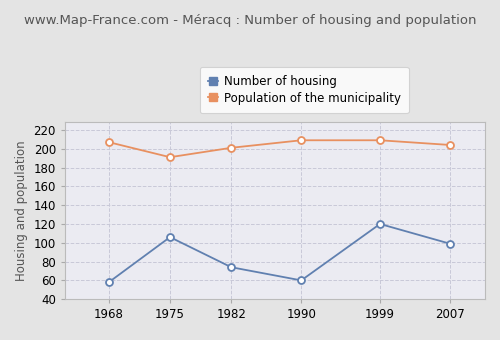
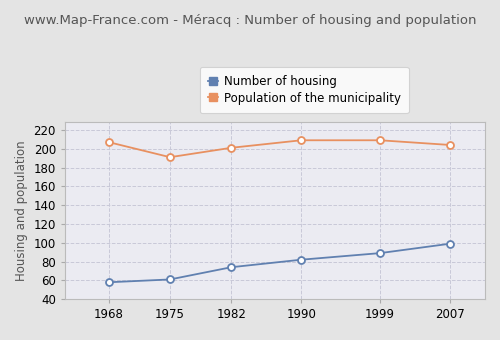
Number of housing/1975: 106 -> 61
Number of housing/1990: 60 -> 82
Number of housing/1999: 120 -> 89
